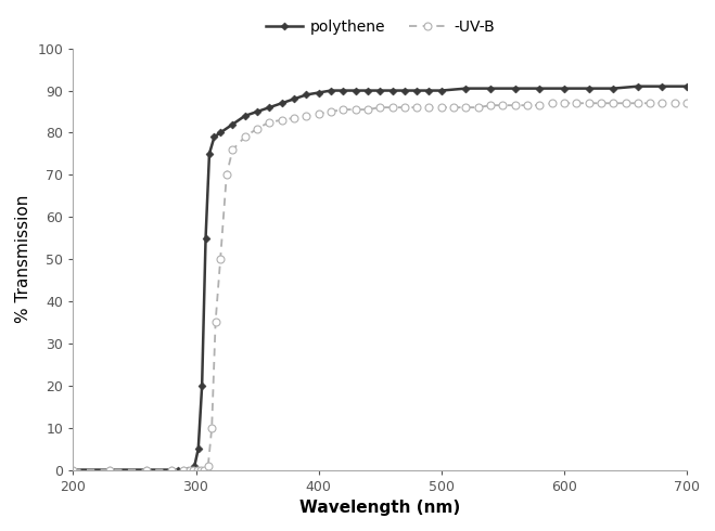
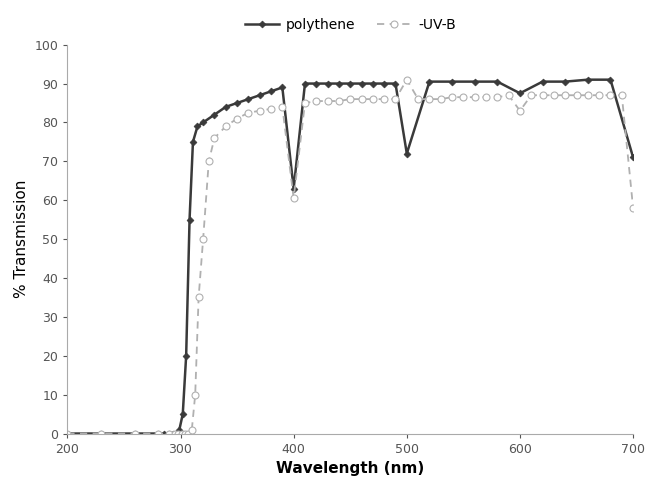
polythene/400: 89.5 -> 63.0
-UV-B/400: 84.5 -> 60.5
polythene/500: 90.0 -> 72.0
-UV-B/500: 86.0 -> 91.0
polythene/600: 90.5 -> 87.5
-UV-B/600: 87.0 -> 83.0
polythene/700: 91.0 -> 71.0
-UV-B/700: 87.0 -> 58.0
